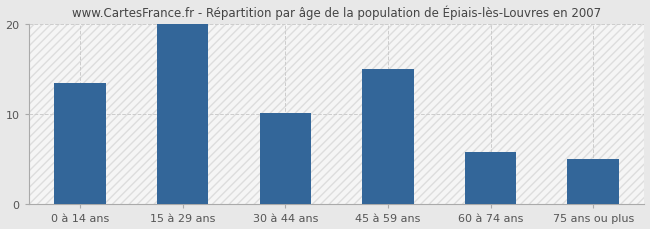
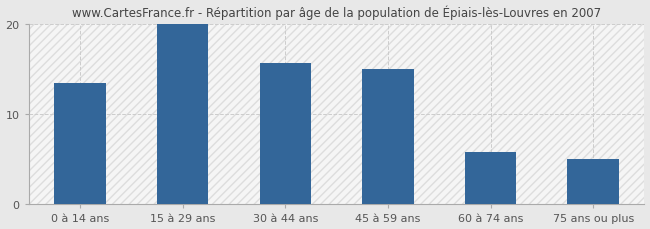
30 à 44 ans: 10.2 -> 15.7
